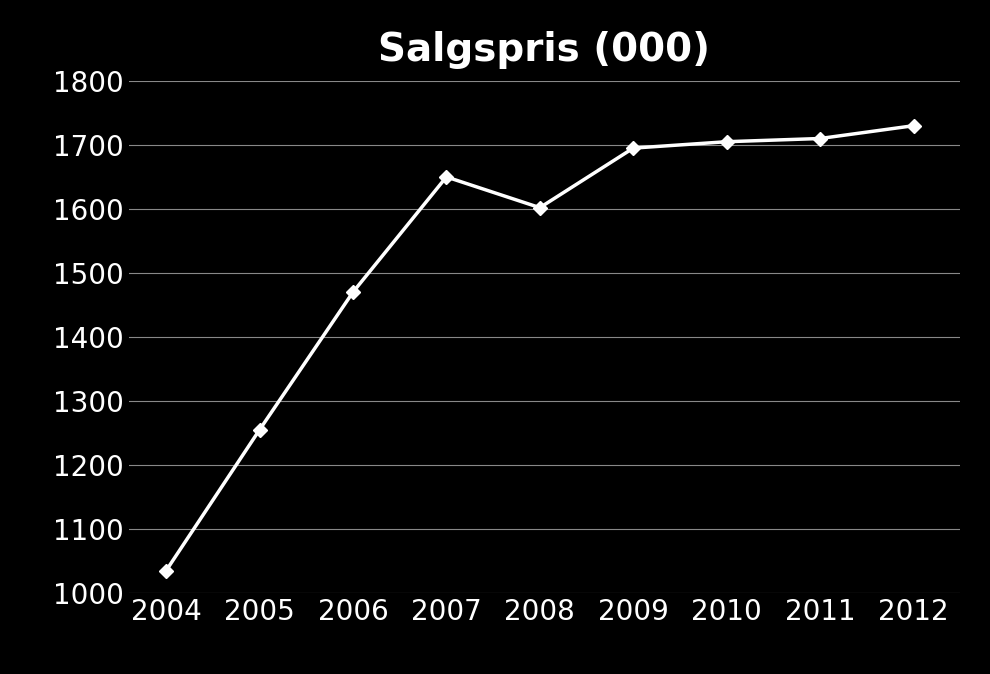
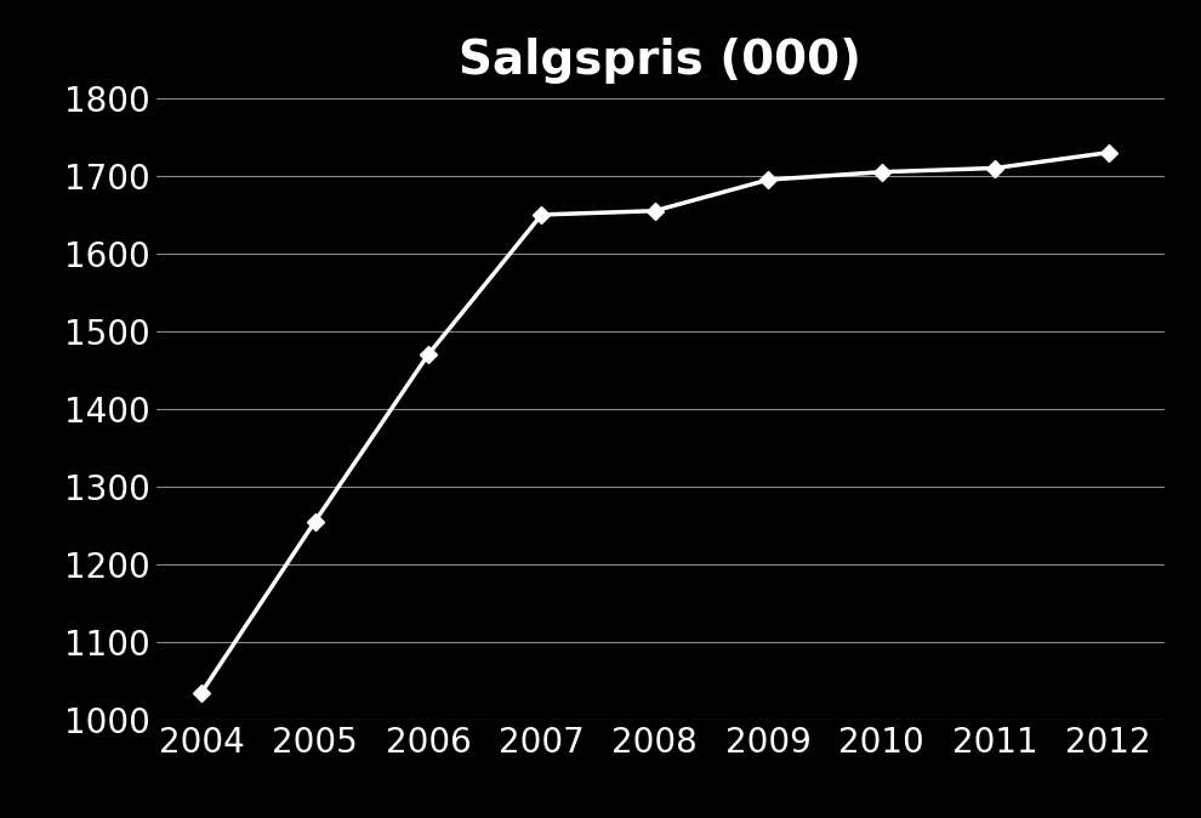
2008: 1602 -> 1655
